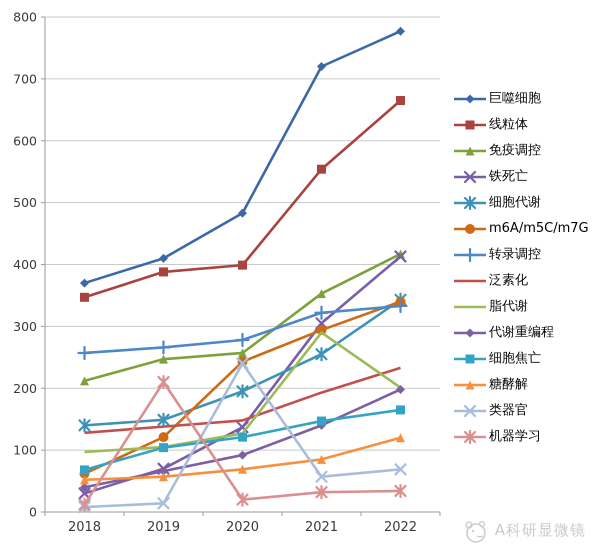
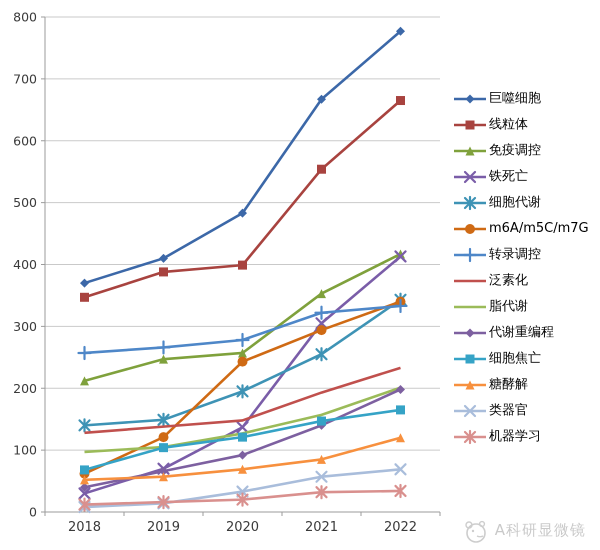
机器学习/2019: 210 -> 20
类器官/2020: 240 -> 30
巨噬细胞/2021: 720 -> 670
脂代谢/2021: 290 -> 160
